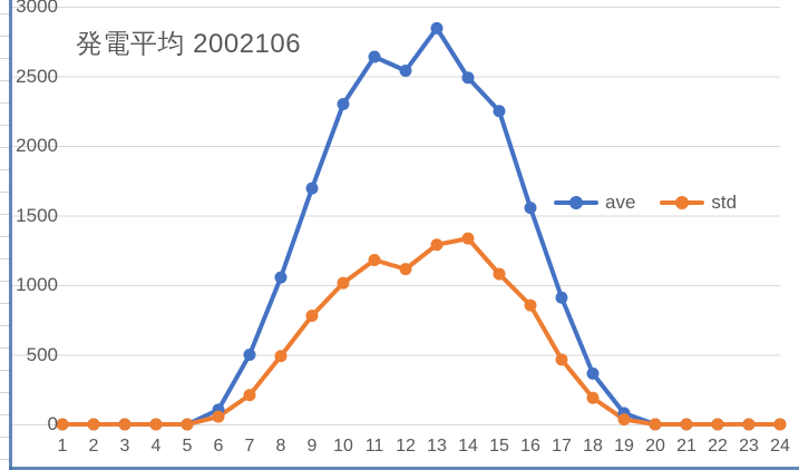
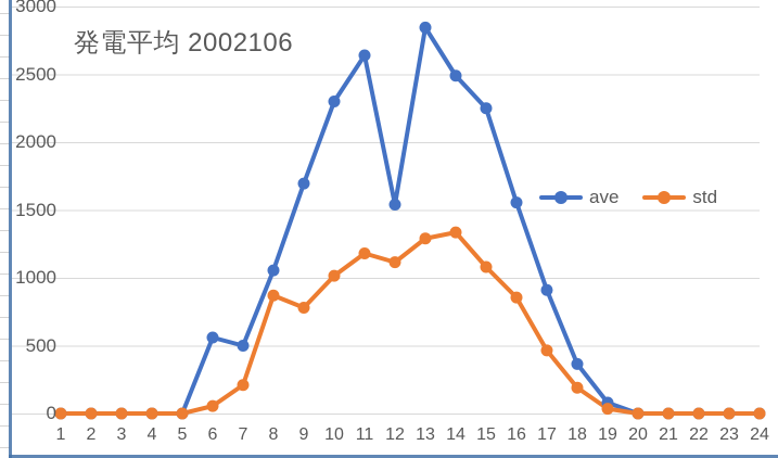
ave/6: 100 -> 560
std/8: 490 -> 870
ave/12: 2540 -> 1540
